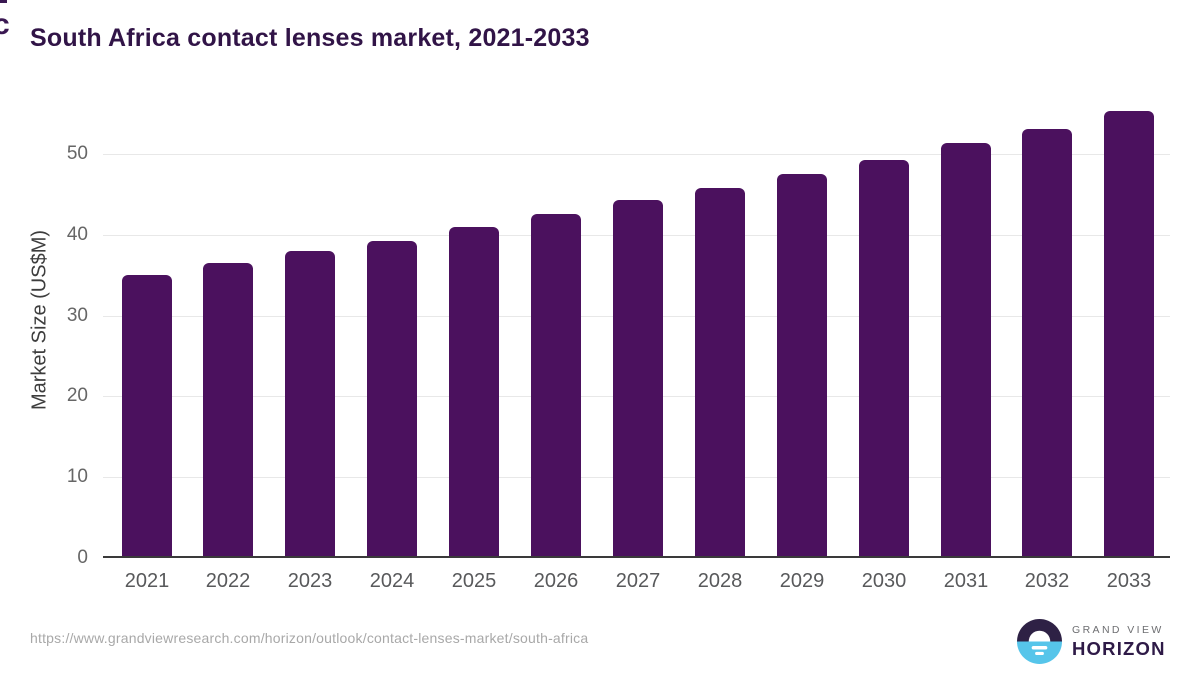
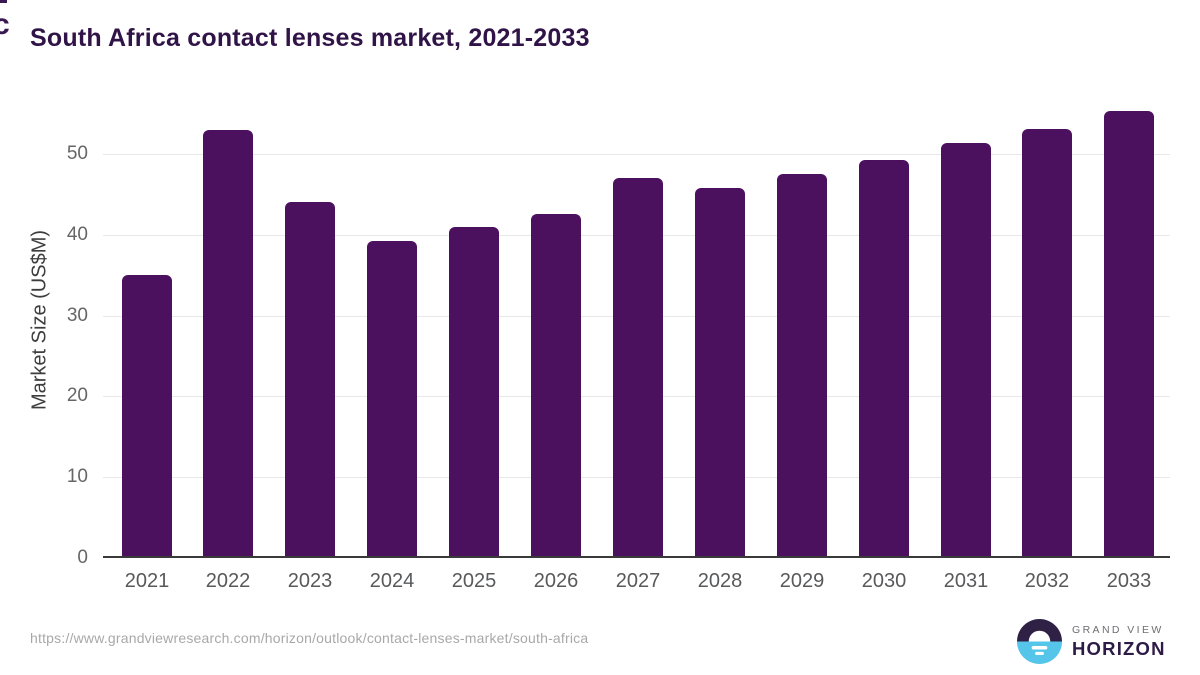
2022: 36 -> 53
2023: 38 -> 44
2027: 44 -> 47
